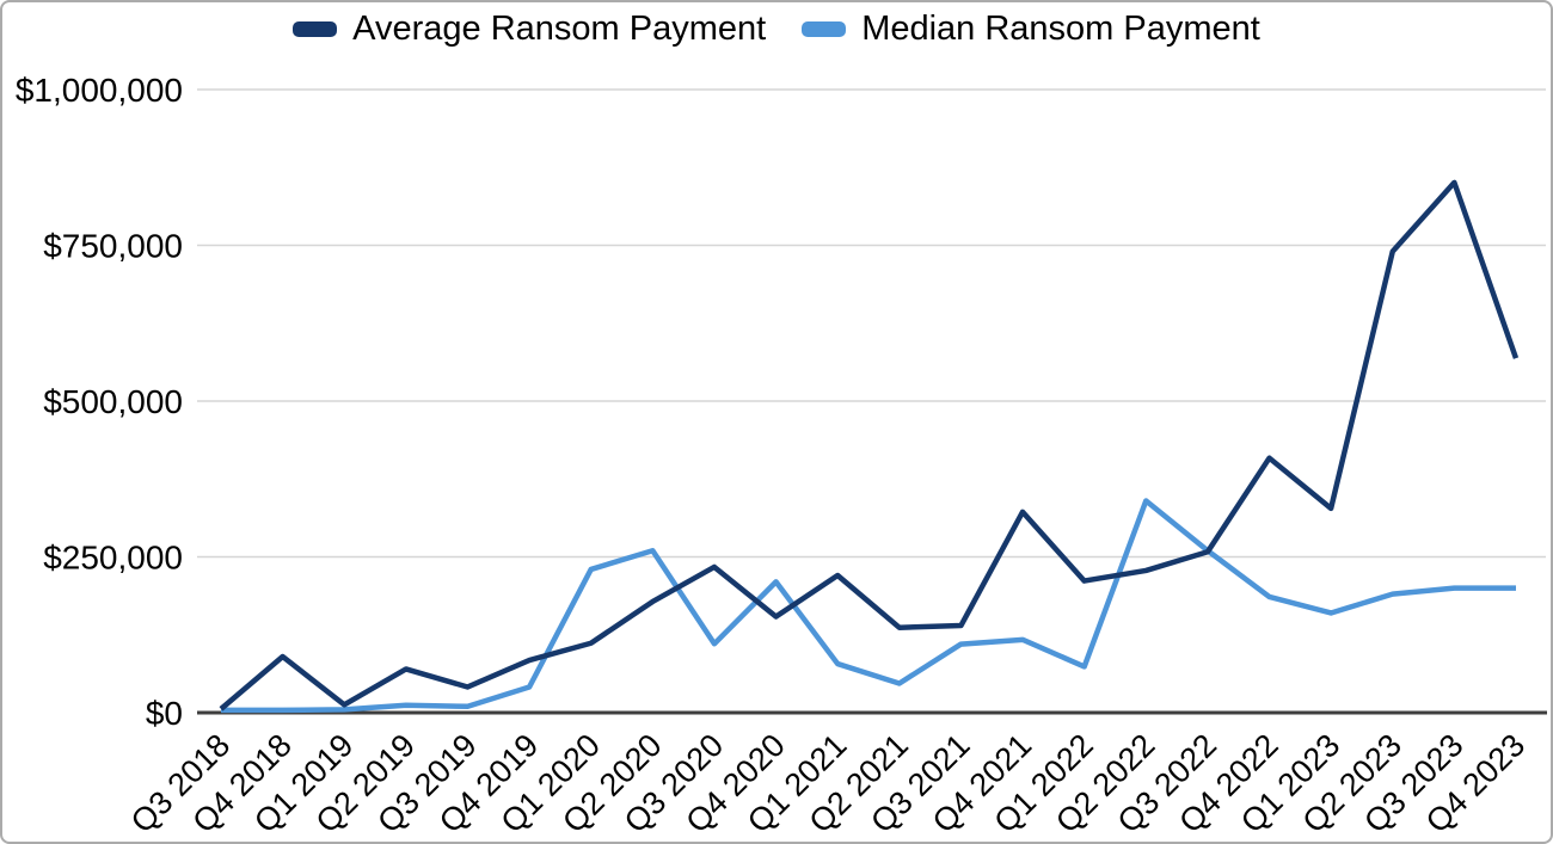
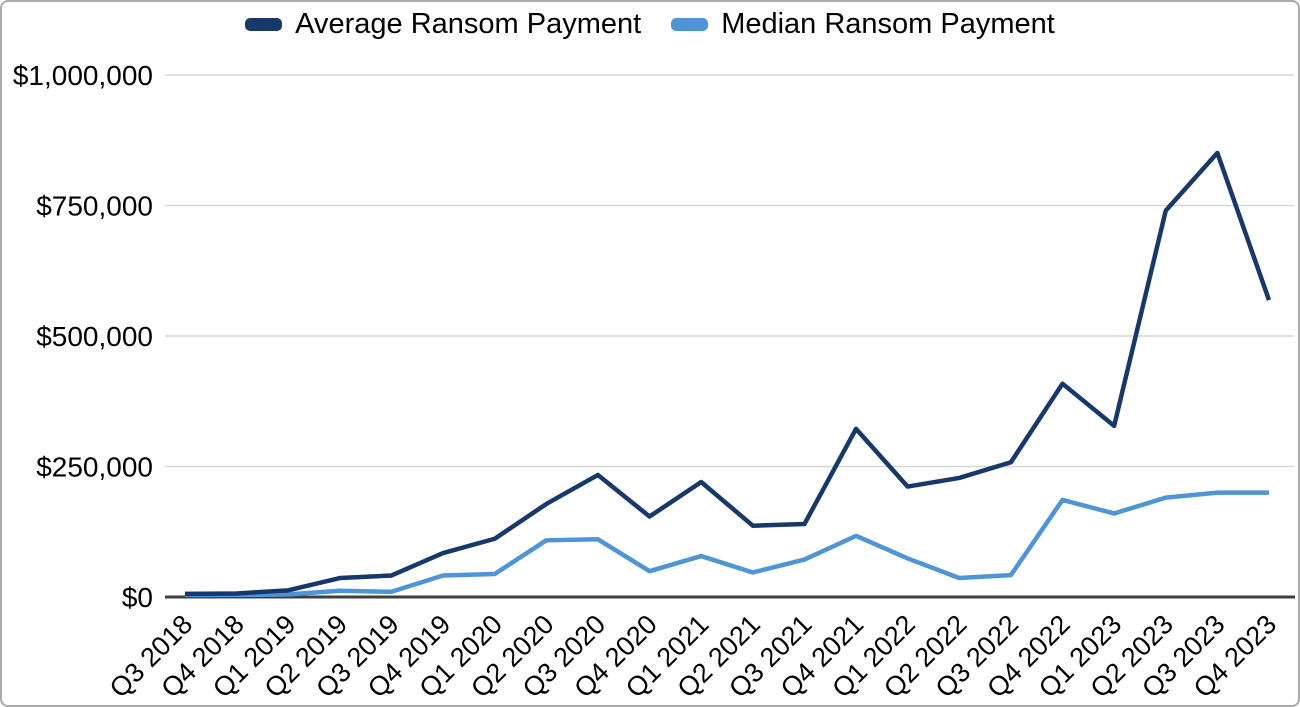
Average Ransom Payment/Q4 2018: $90000 -> $10000
Average Ransom Payment/Q2 2019: $70000 -> $40000
Median Ransom Payment/Q1 2020: $230000 -> $40000
Median Ransom Payment/Q2 2020: $260000 -> $110000
Median Ransom Payment/Q4 2020: $210000 -> $50000
Median Ransom Payment/Q3 2021: $110000 -> $70000
Median Ransom Payment/Q2 2022: $340000 -> $40000
Median Ransom Payment/Q3 2022: $260000 -> $40000
